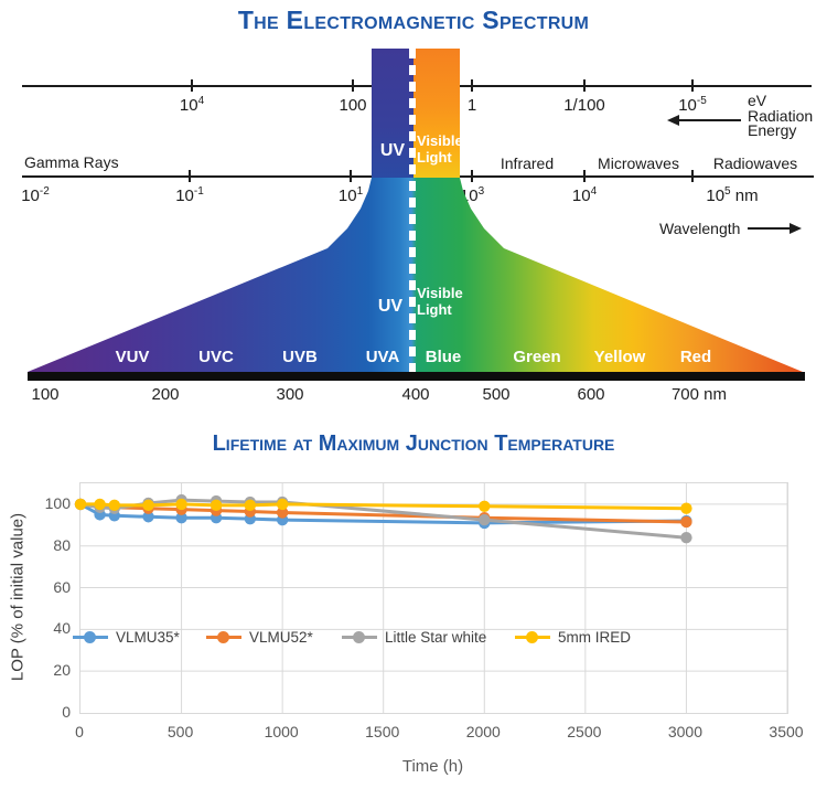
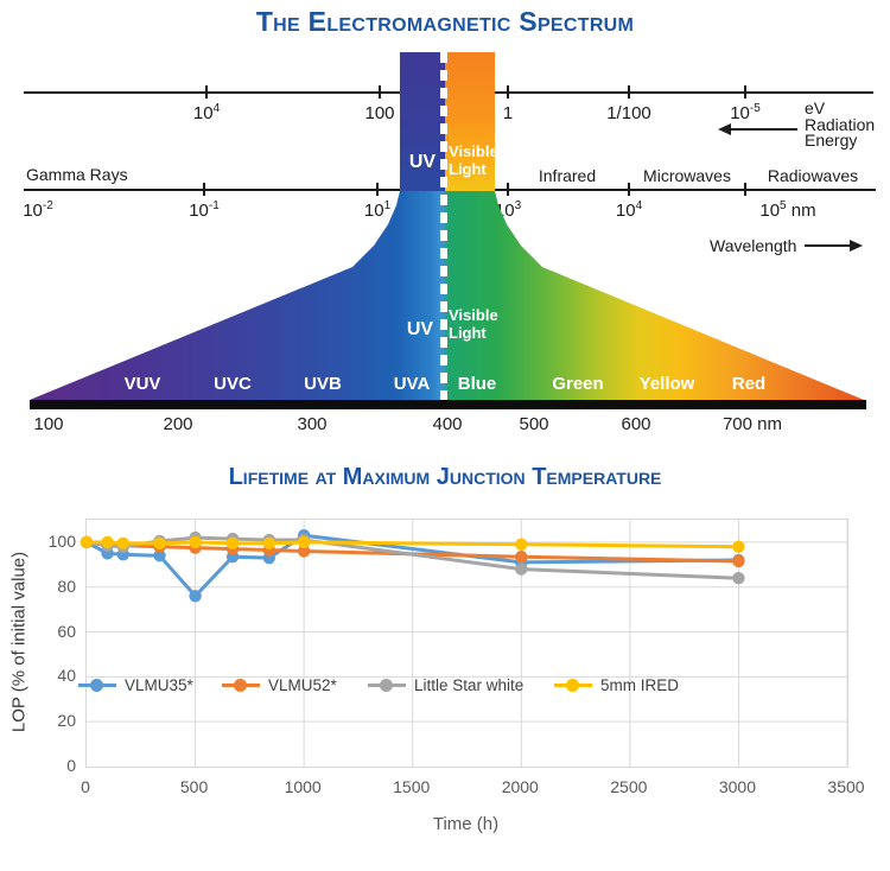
VLMU35*/500: 94 -> 76
VLMU35*/1000: 92 -> 103
Little Star white/2000: 92 -> 88
